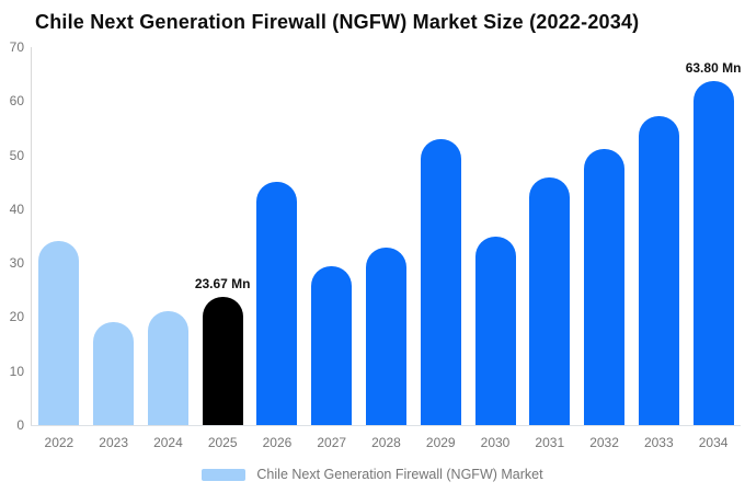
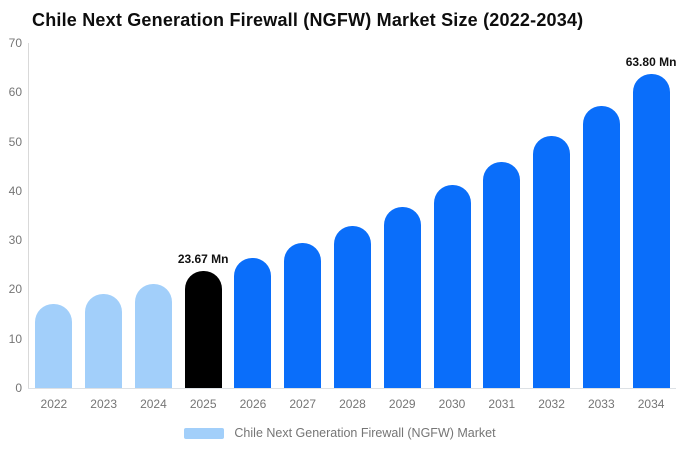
2022: 34 -> 17
2026: 45 -> 26
2029: 53 -> 37
2030: 35 -> 41
